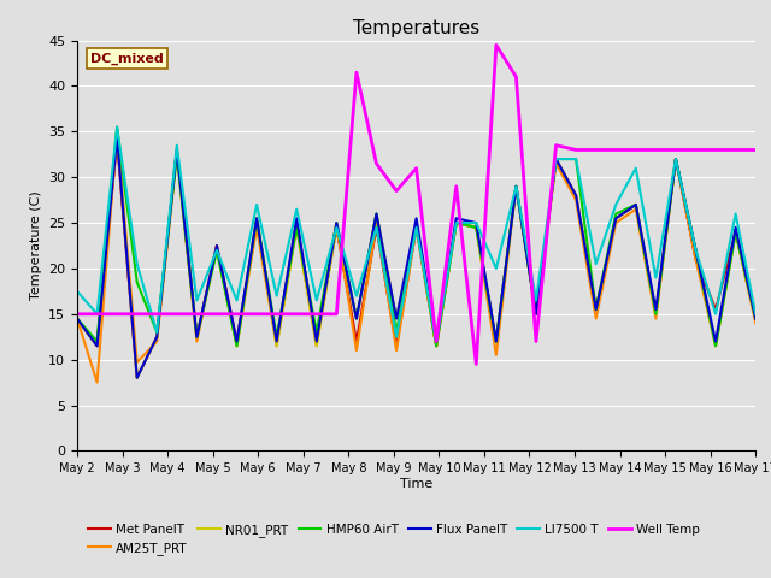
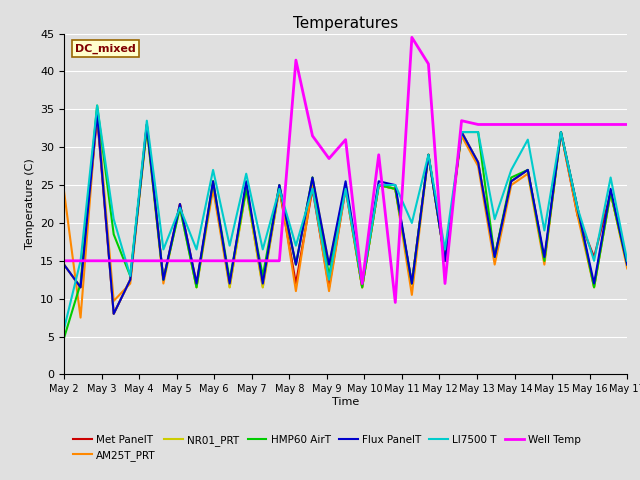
AM25T_PRT/May 2: 14.5 -> 24.2
HMP60 AirT/May 2: 14.5 -> 4.8
LI7500 T/May 2: 17.5 -> 6.0
